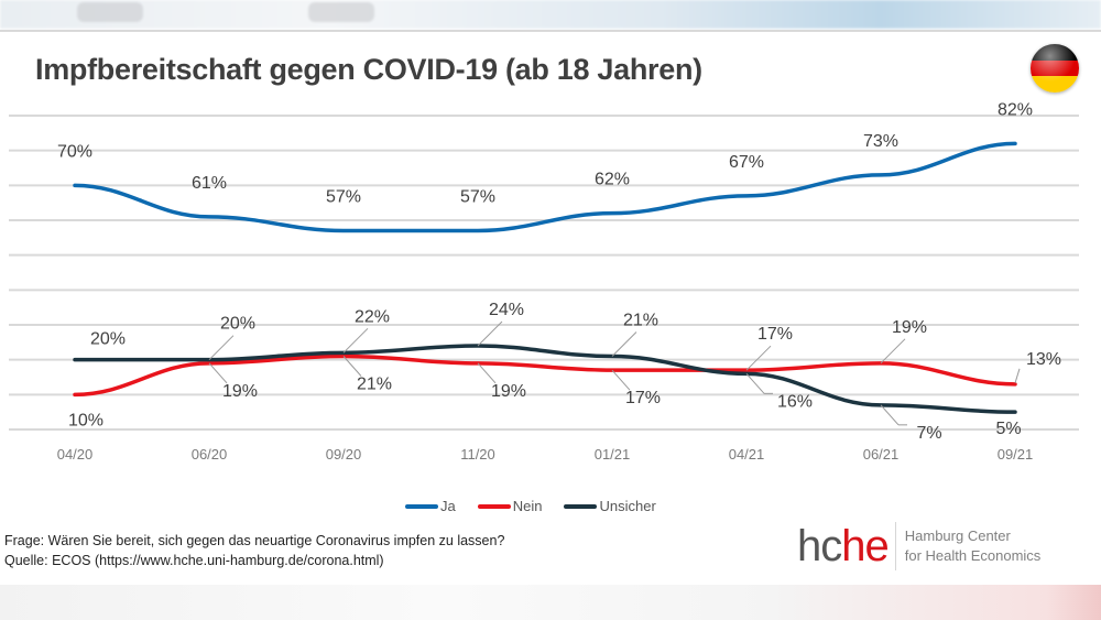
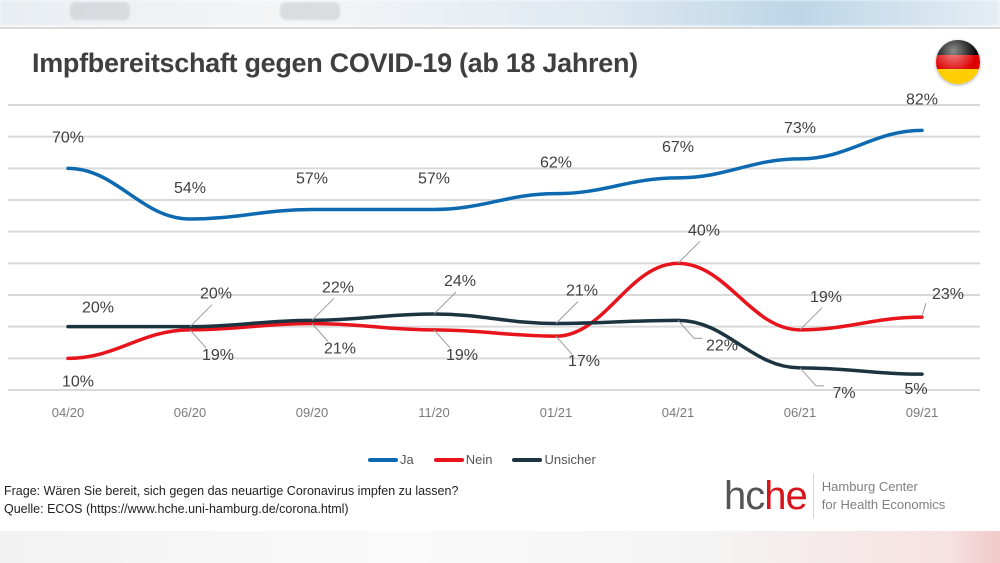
Ja/06/20: 61% -> 54%
Nein/04/21: 17% -> 40%
Unsicher/04/21: 16% -> 22%
Nein/09/21: 13% -> 23%
